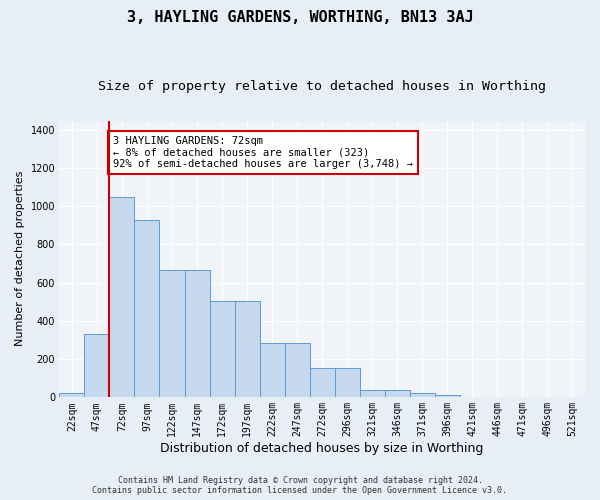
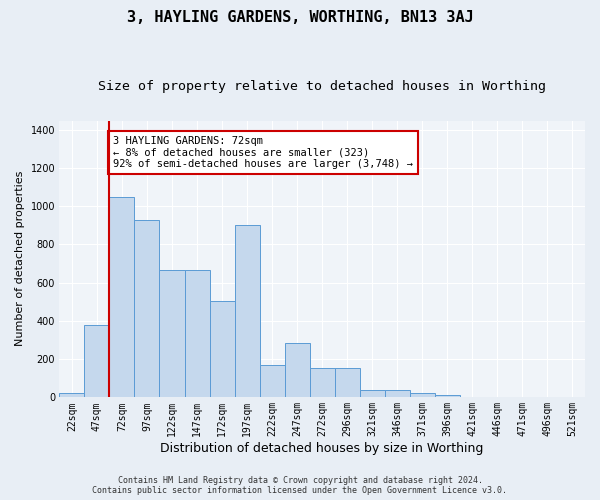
47sqm: 330 -> 380
197sqm: 500 -> 900
222sqm: 280 -> 170
